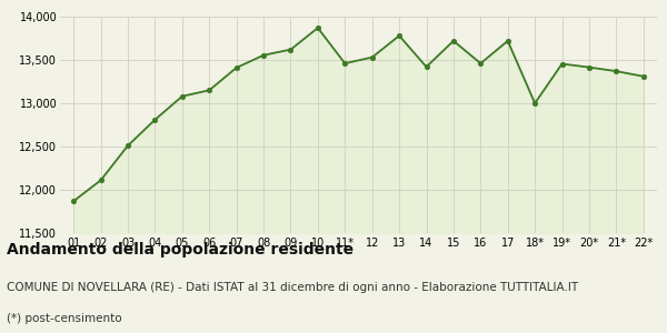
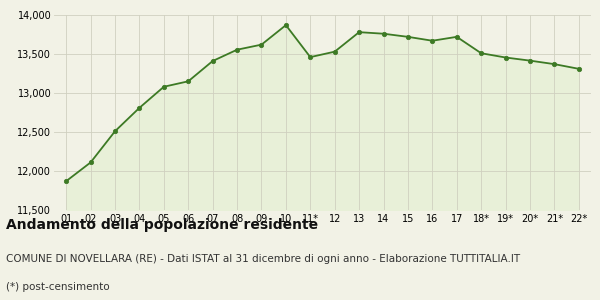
14: 13,420 -> 13,760
16: 13,460 -> 13,670
18*: 13,000 -> 13,510
